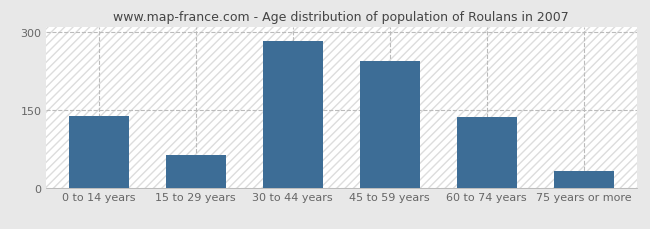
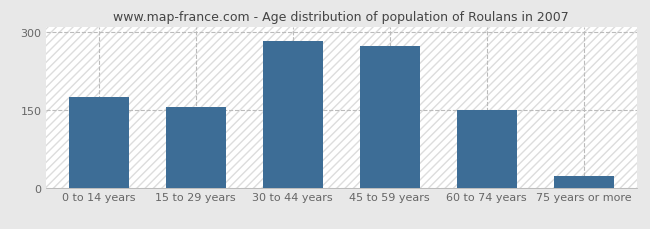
0 to 14 years: 138 -> 175
15 to 29 years: 62 -> 156
45 to 59 years: 244 -> 273
60 to 74 years: 136 -> 150
75 years or more: 32 -> 22
